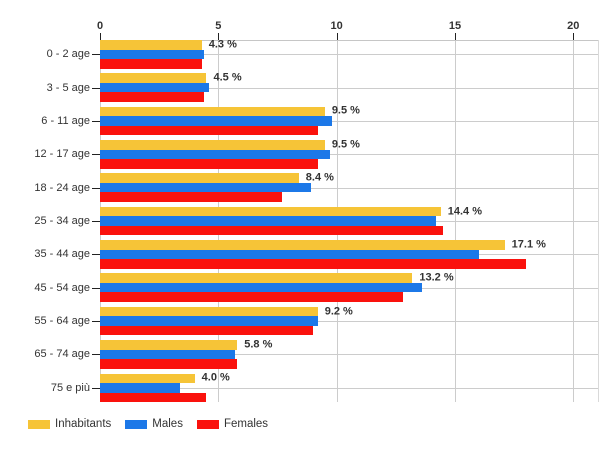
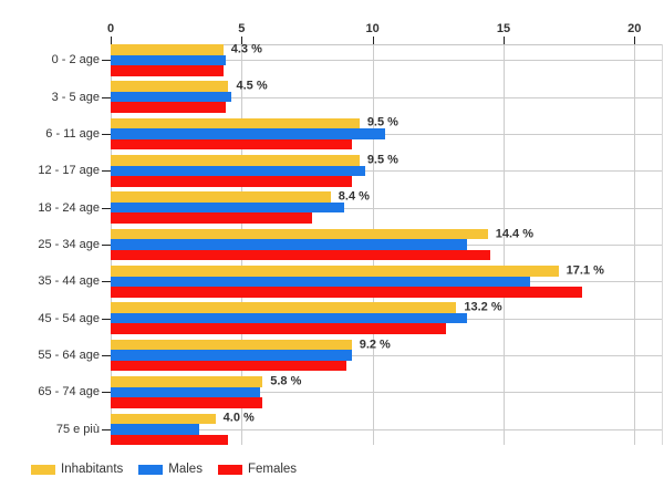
Males/6 - 11 age: 9.8 -> 10.5
Males/25 - 34 age: 14.2 -> 13.6
